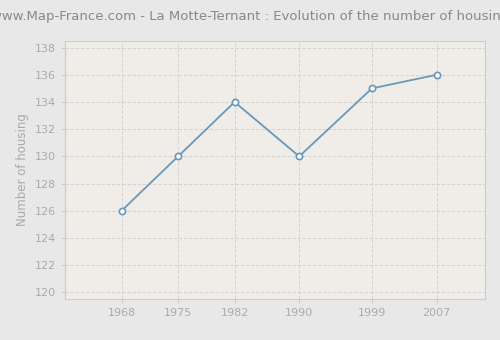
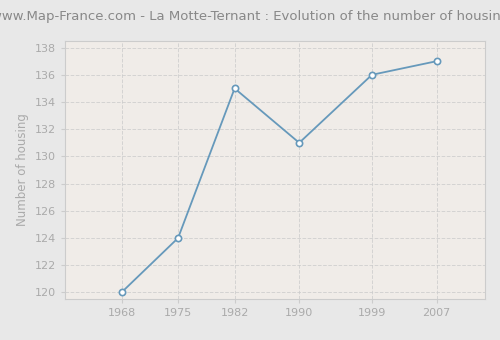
1968: 126 -> 120
1975: 130 -> 124
1982: 134 -> 135
1990: 130 -> 131
1999: 135 -> 136
2007: 136 -> 137
